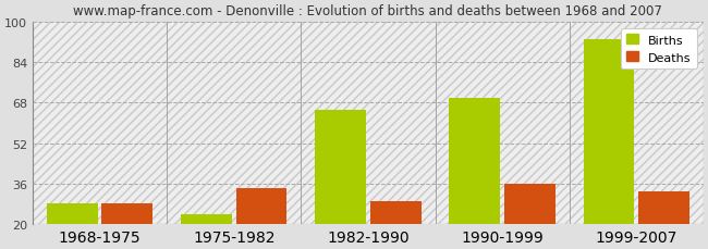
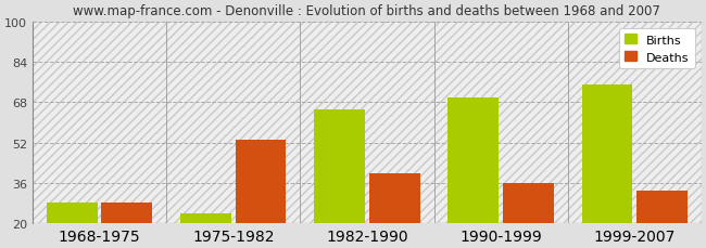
Deaths/1975-1982: 34 -> 53
Deaths/1982-1990: 29 -> 40
Births/1999-2007: 93 -> 75
